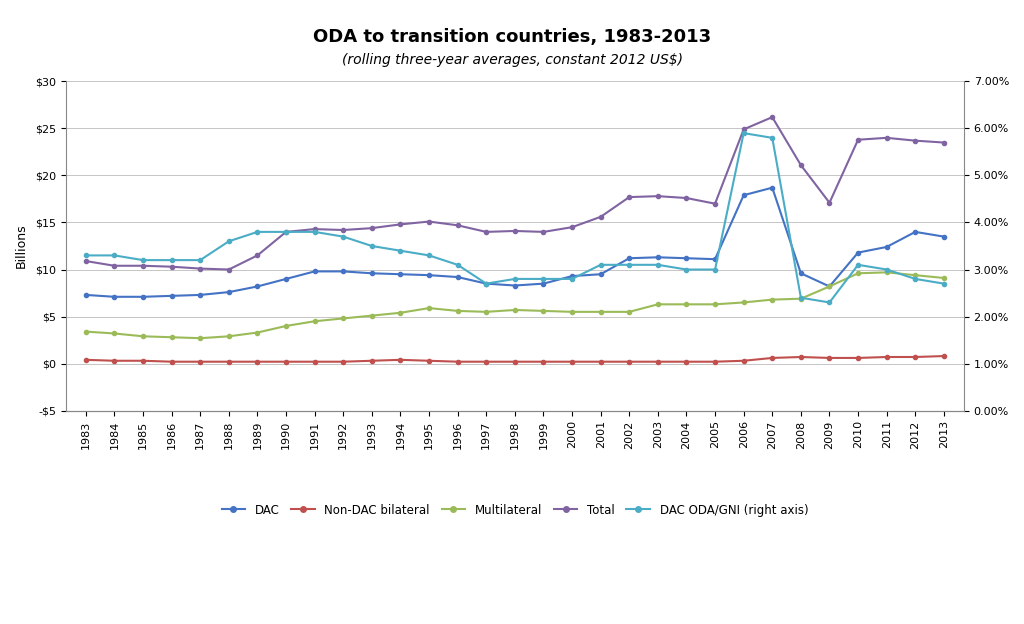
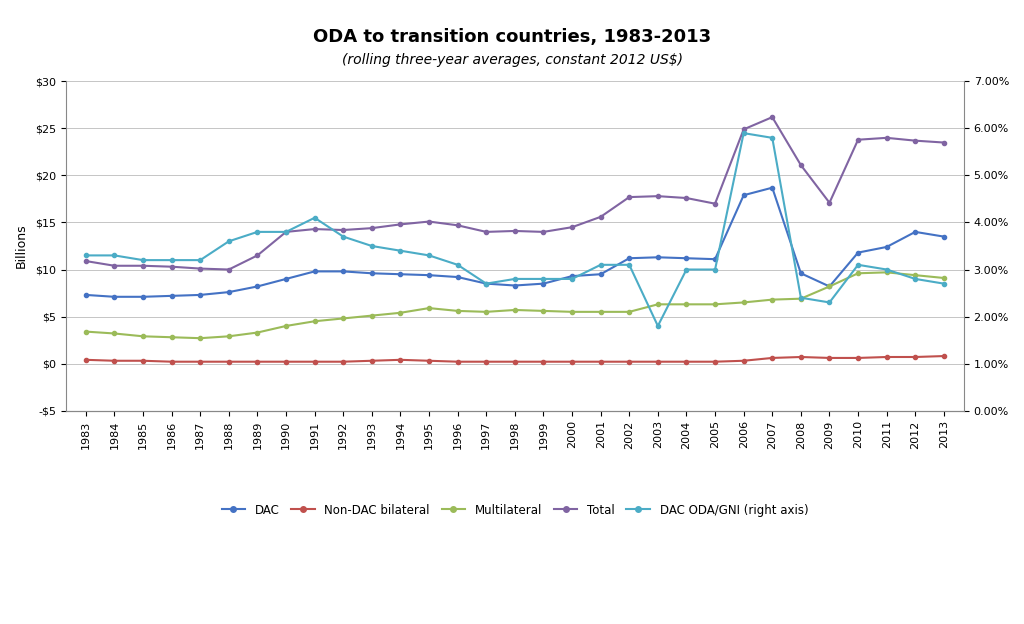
DAC ODA/GNI (right axis)/1991: 3.8% -> 4.1%
DAC ODA/GNI (right axis)/2003: 3.1% -> 1.8%
